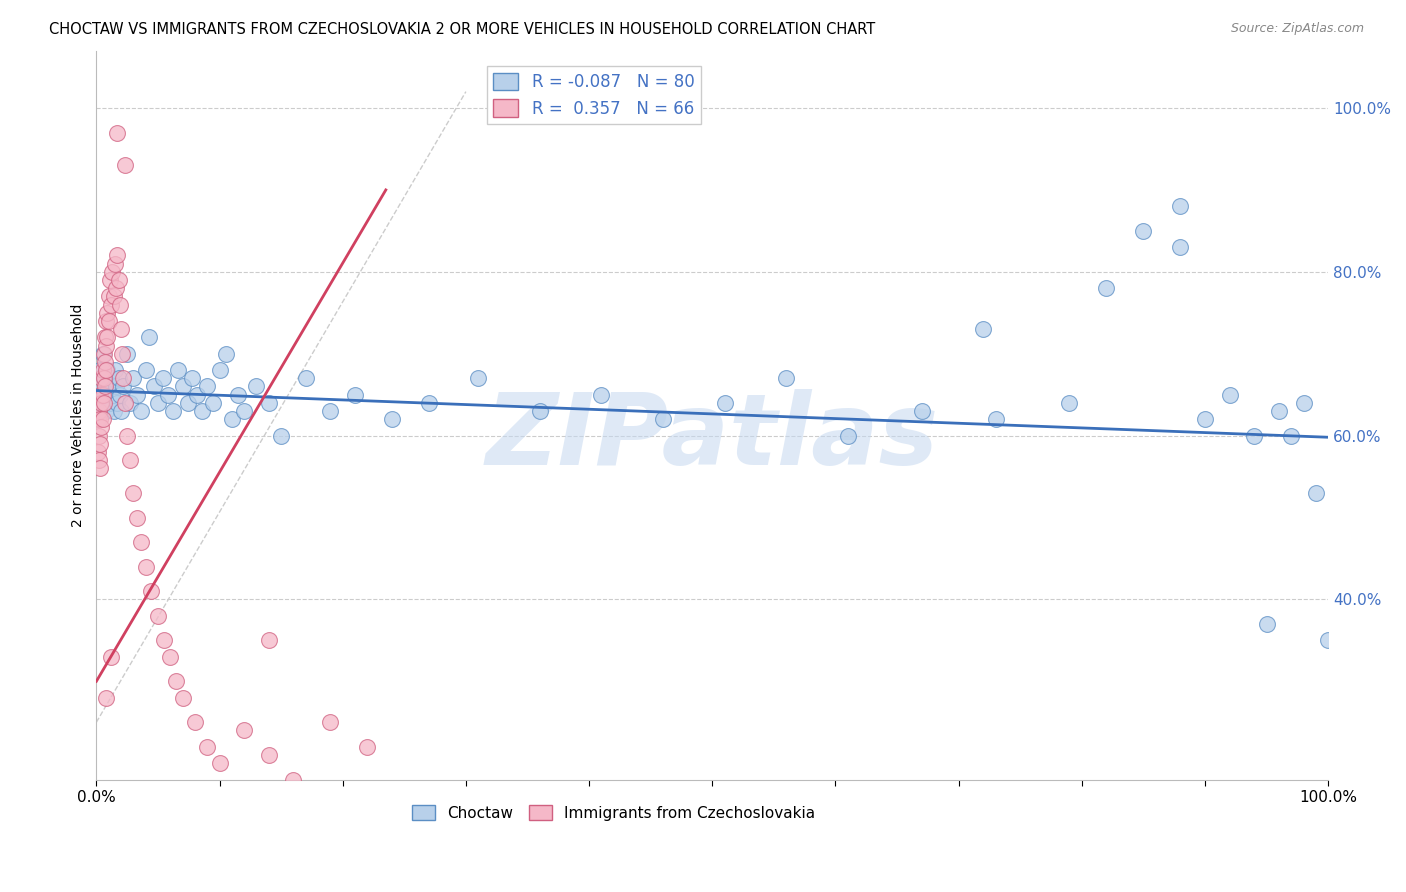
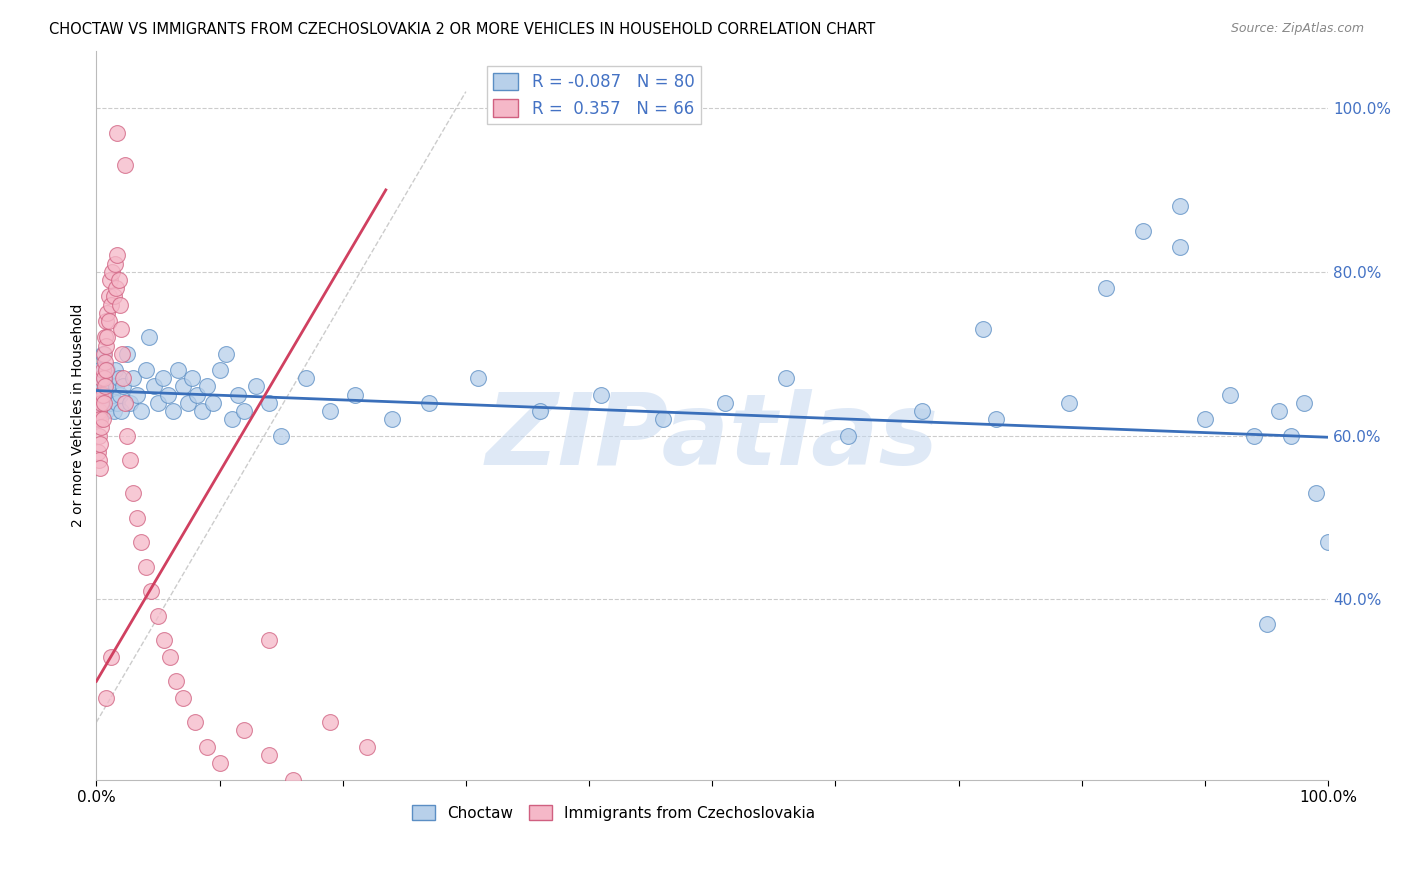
Choctaw/100.0%: 35% -> 47%
